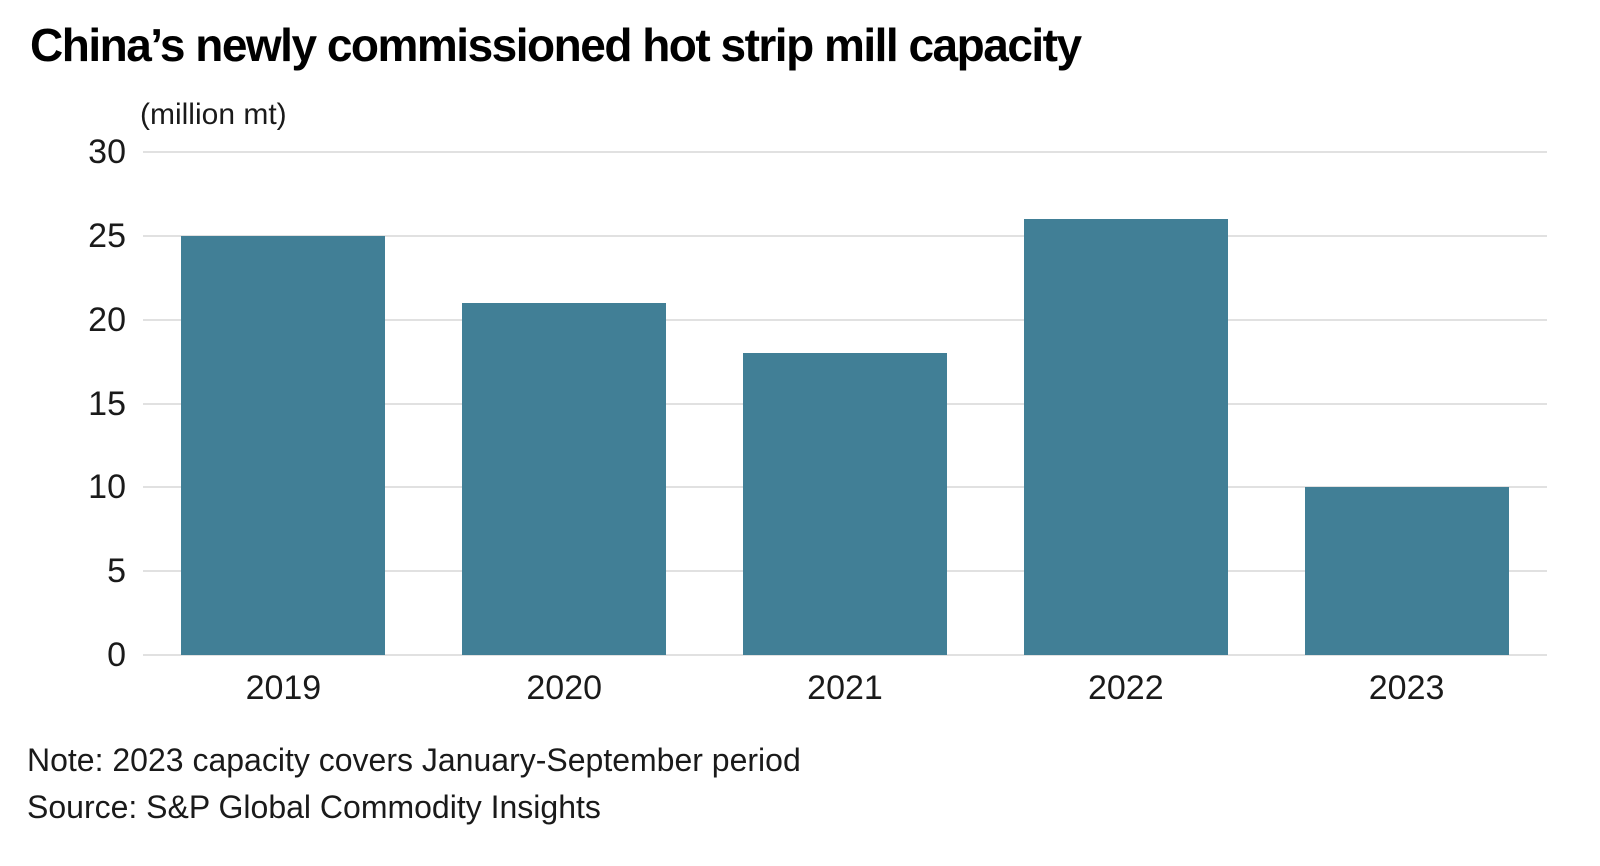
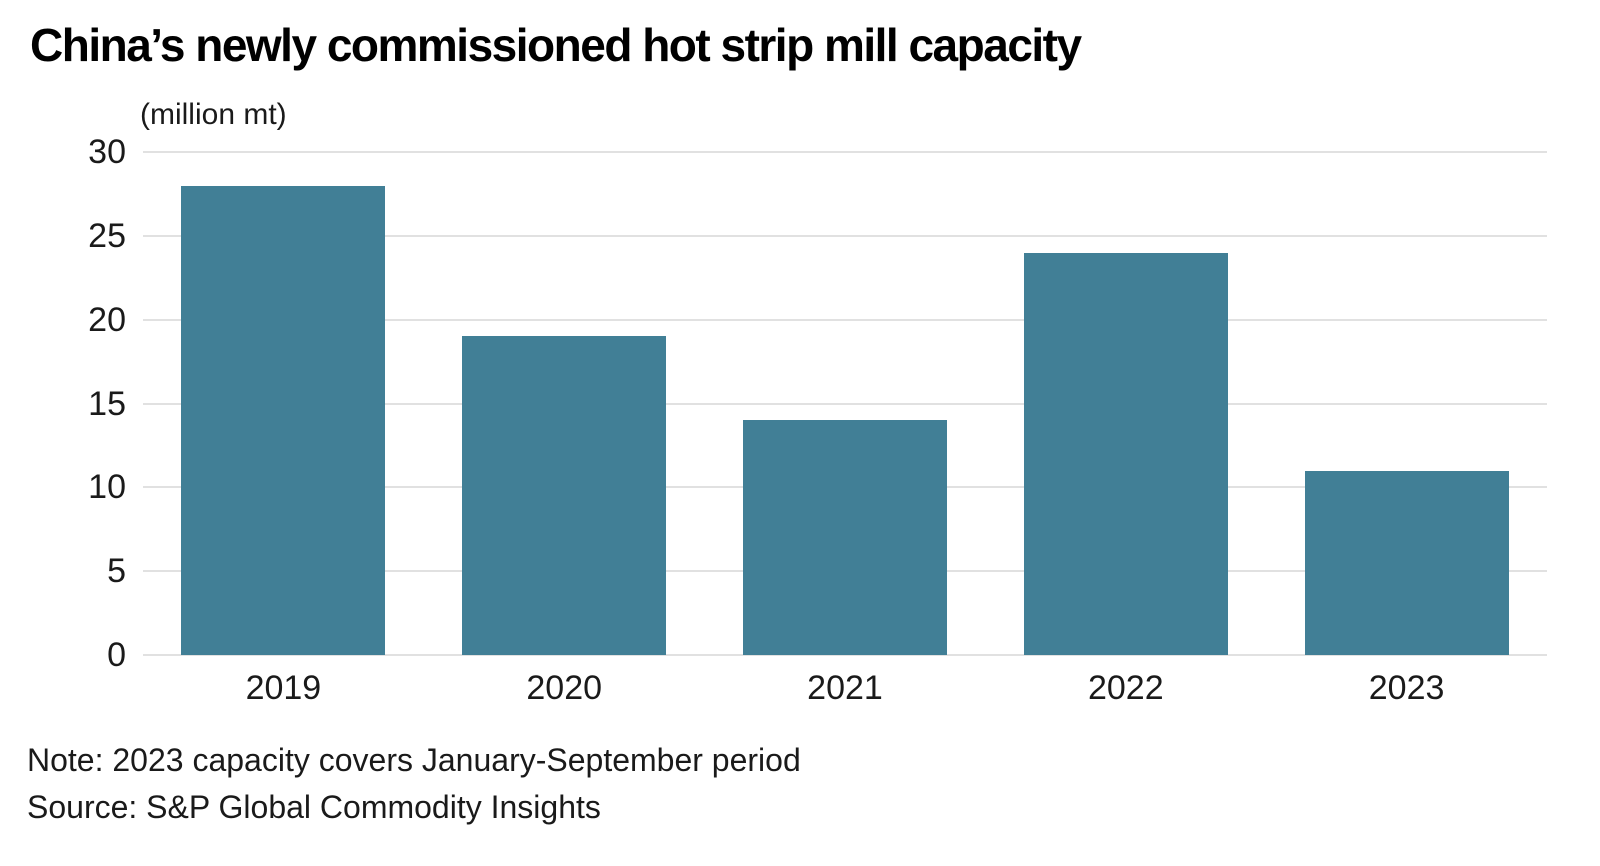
2019: 25 -> 28
2020: 21 -> 19
2021: 18 -> 14
2022: 26 -> 24
2023: 10 -> 11
